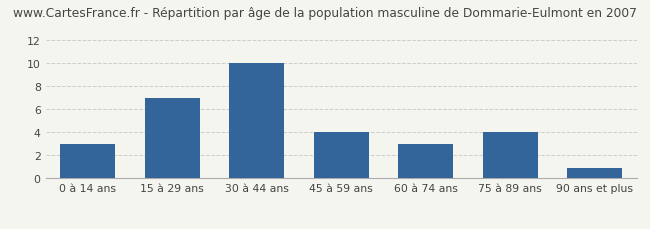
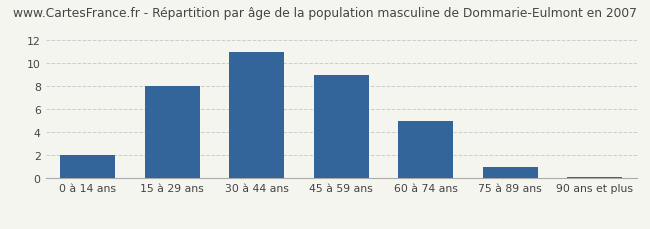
0 à 14 ans: 3.0 -> 2.0
15 à 29 ans: 7.0 -> 8.0
30 à 44 ans: 10.0 -> 11.0
45 à 59 ans: 4.0 -> 9.0
60 à 74 ans: 3.0 -> 5.0
75 à 89 ans: 4.0 -> 1.0
90 ans et plus: 0.9 -> 0.1
